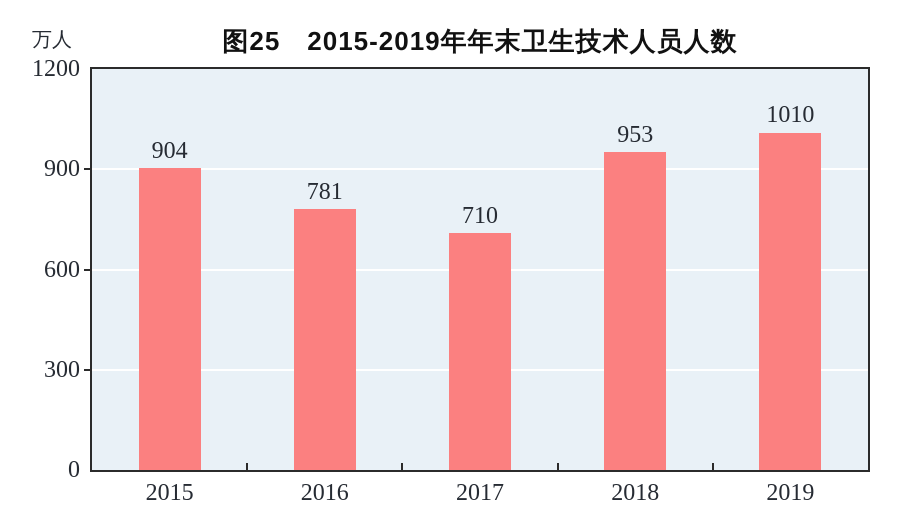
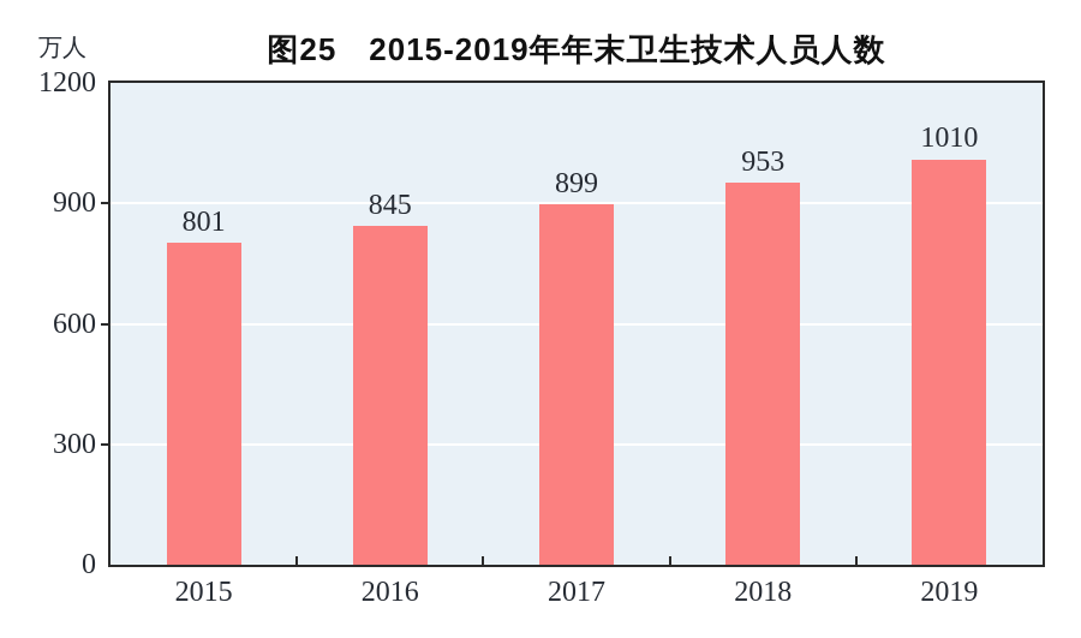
2015: 904 -> 801
2016: 781 -> 845
2017: 710 -> 899
